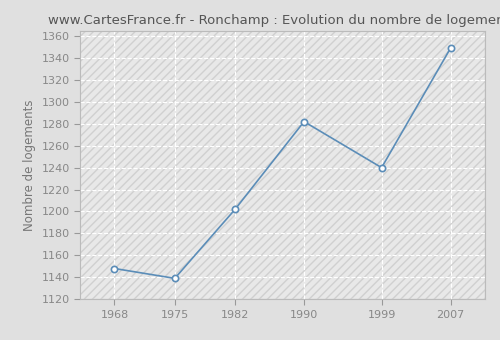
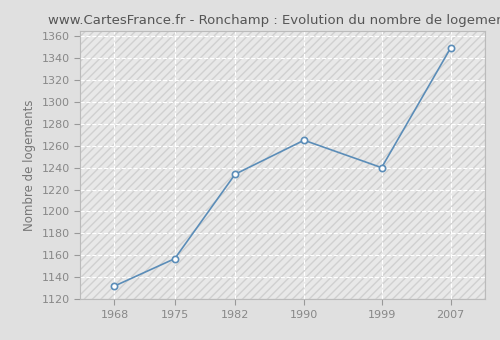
1968: 1148 -> 1132
1975: 1139 -> 1157
1982: 1202 -> 1234
1990: 1282 -> 1265
